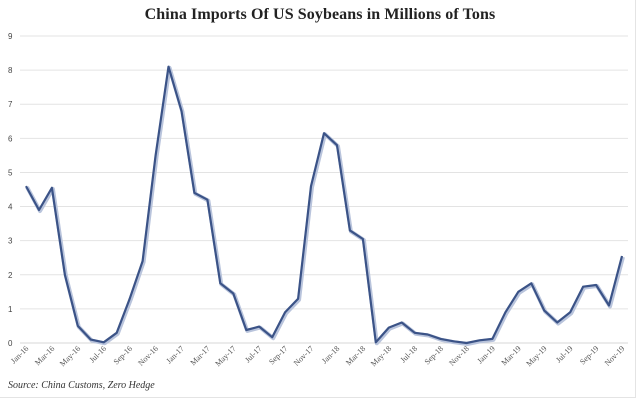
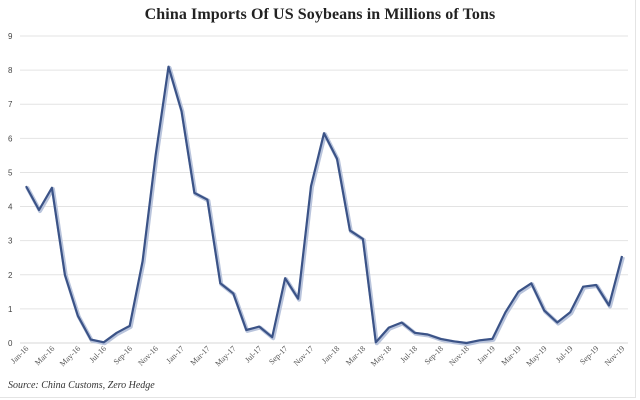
May-16: 0.5 -> 0.8
Sep-16: 1.3 -> 0.5
Sep-17: 0.9 -> 1.9
Jan-18: 5.8 -> 5.4
